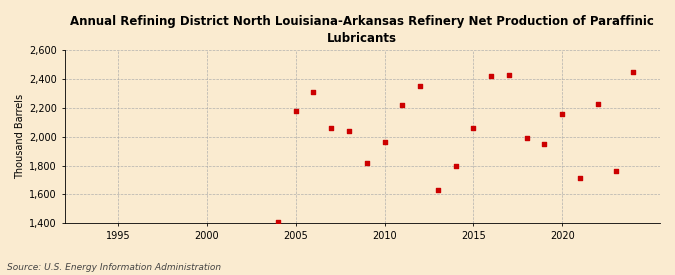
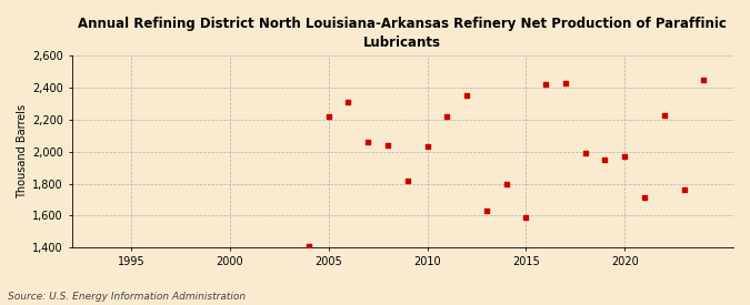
2005: 2,180 -> 2,220
2010: 1,960 -> 2,030
2015: 2,060 -> 1,590
2020: 2,160 -> 1,970
